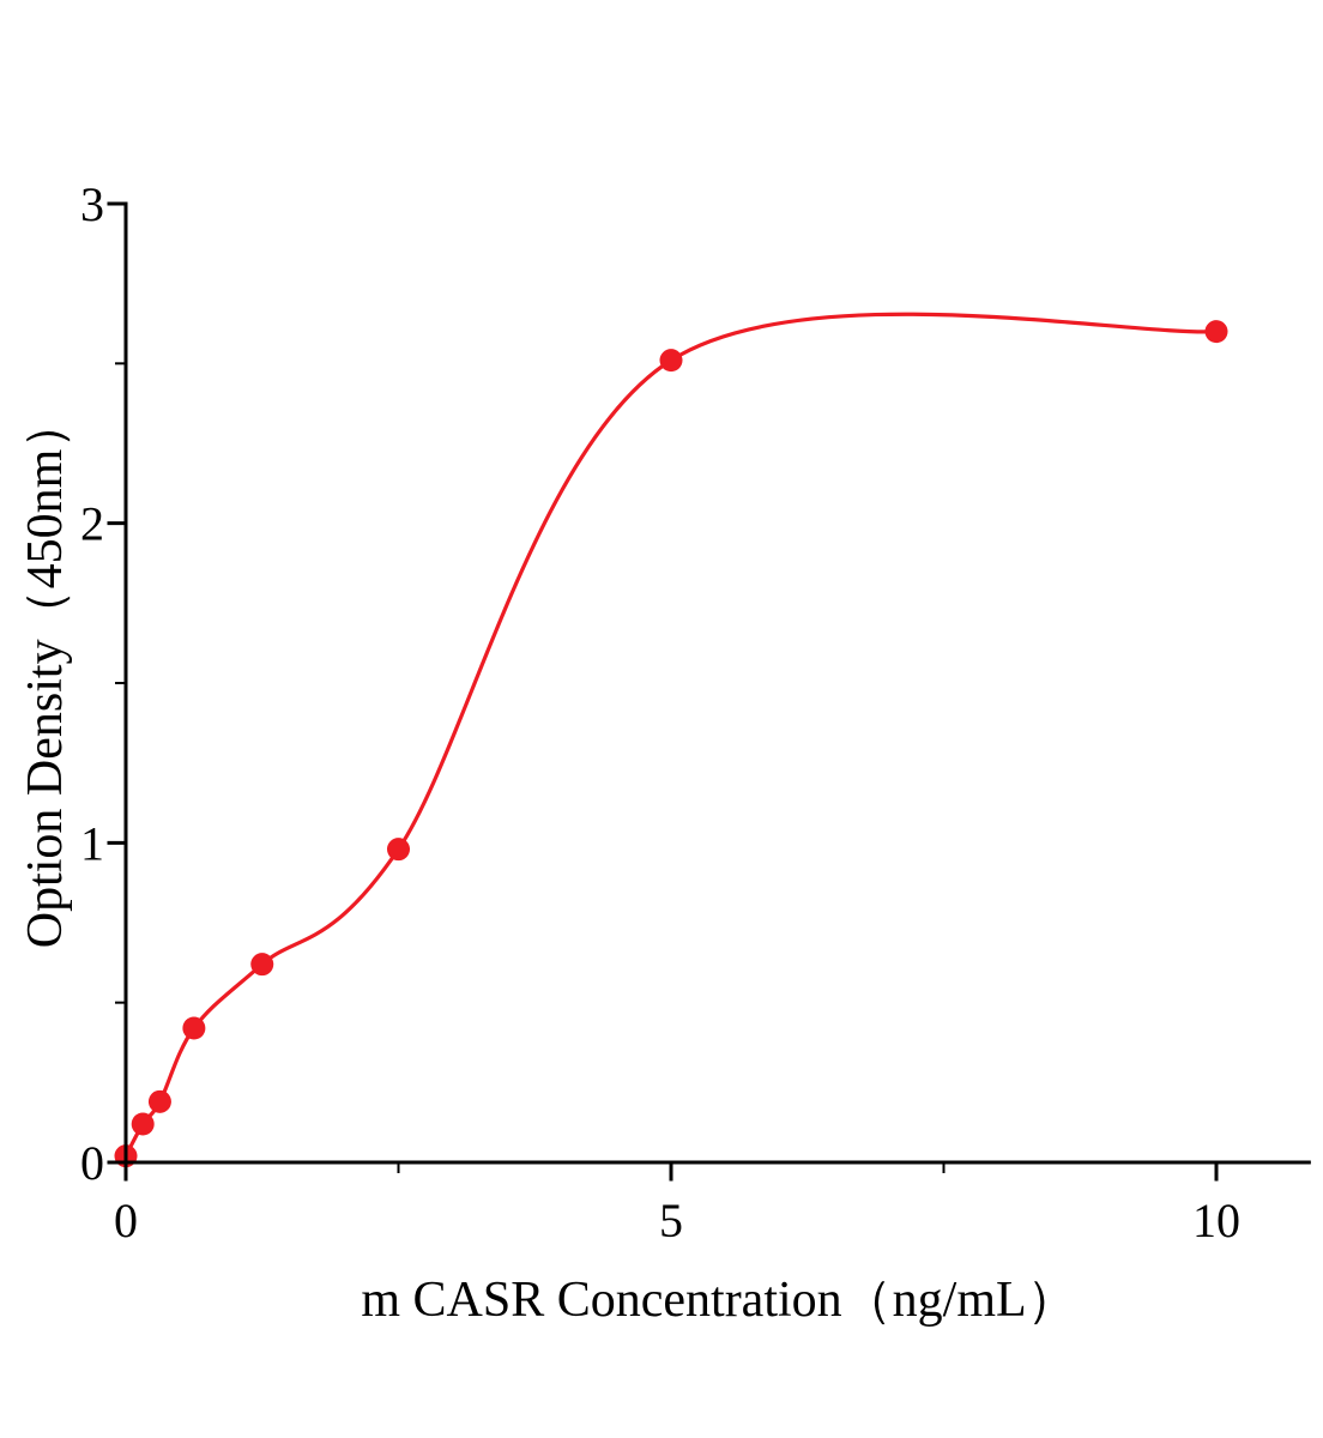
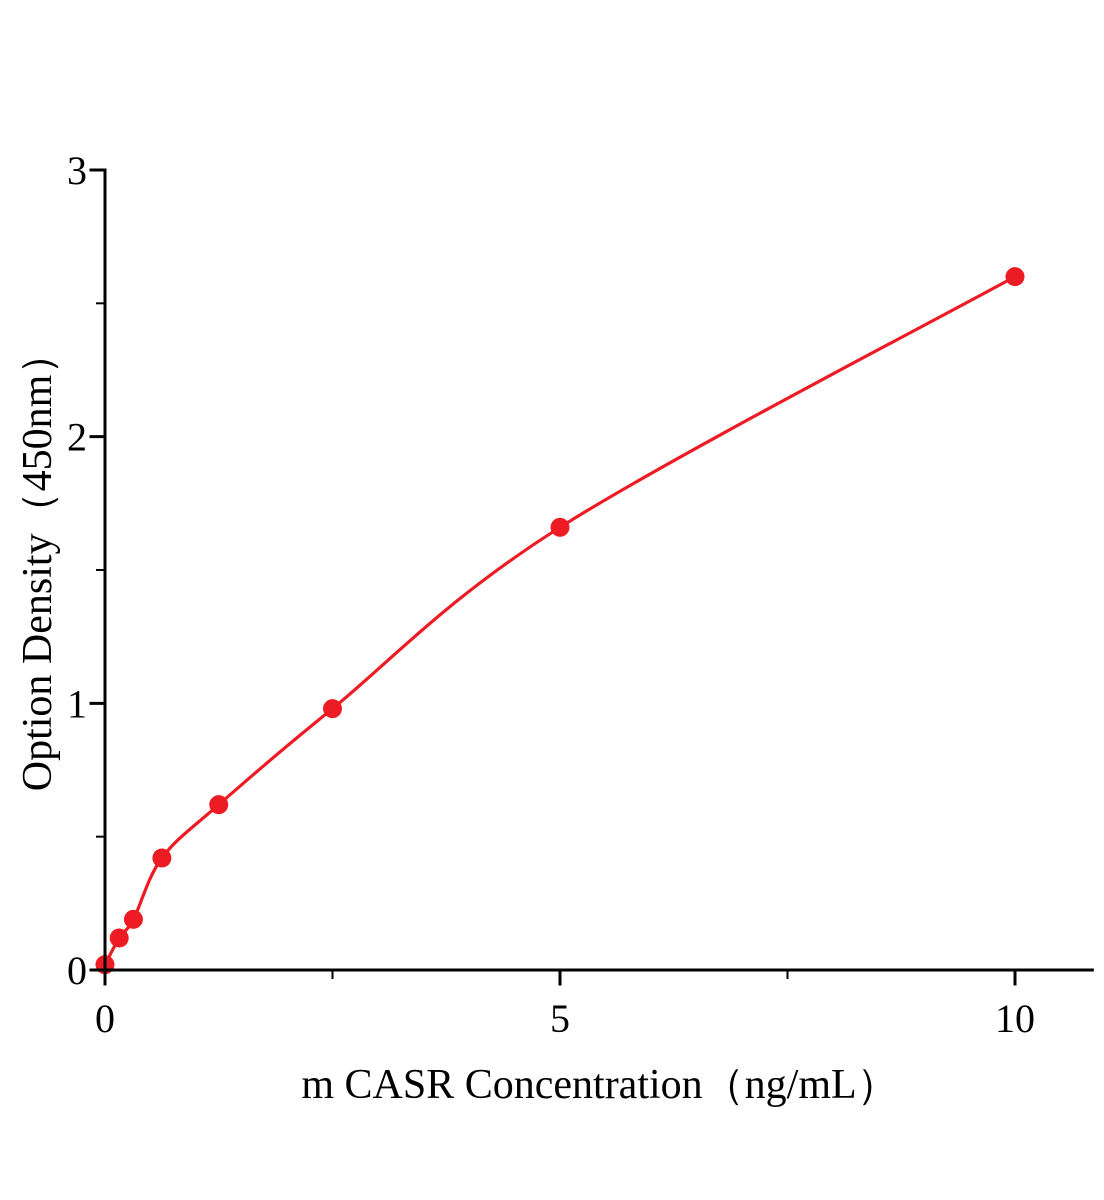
5: 2.51 -> 1.66
